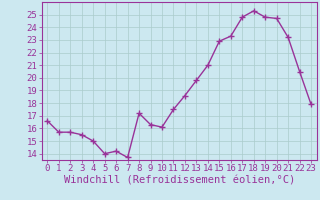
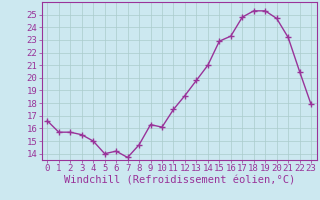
8: 17.2 -> 14.7
19: 24.8 -> 25.3
